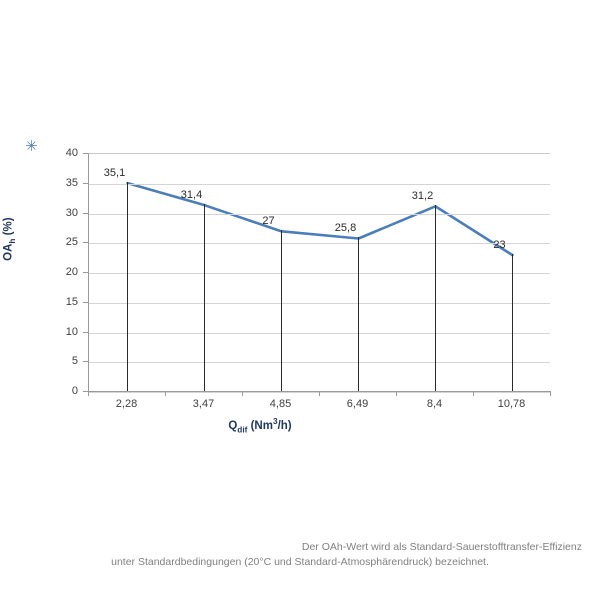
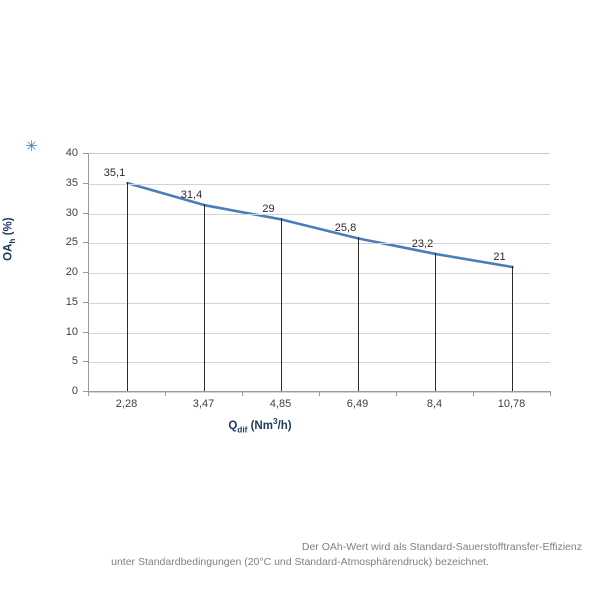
4,85: 27 -> 29
8,4: 31,2 -> 23,2
10,78: 23 -> 21
